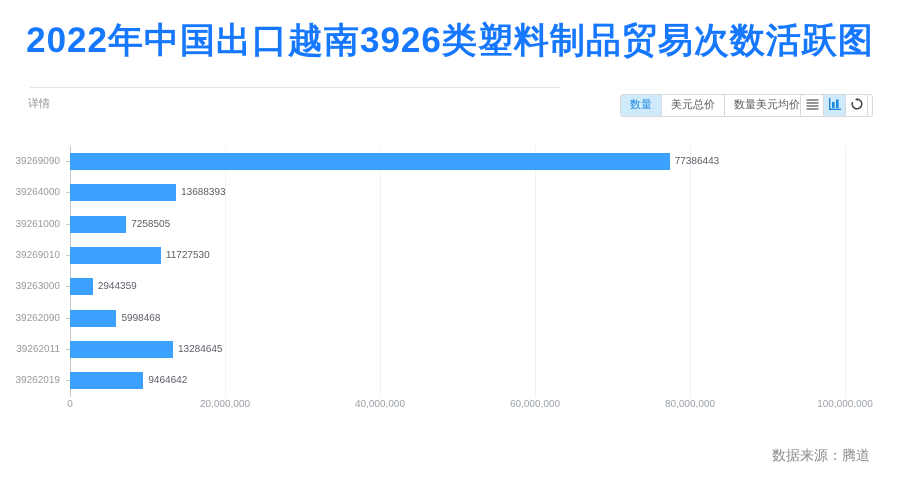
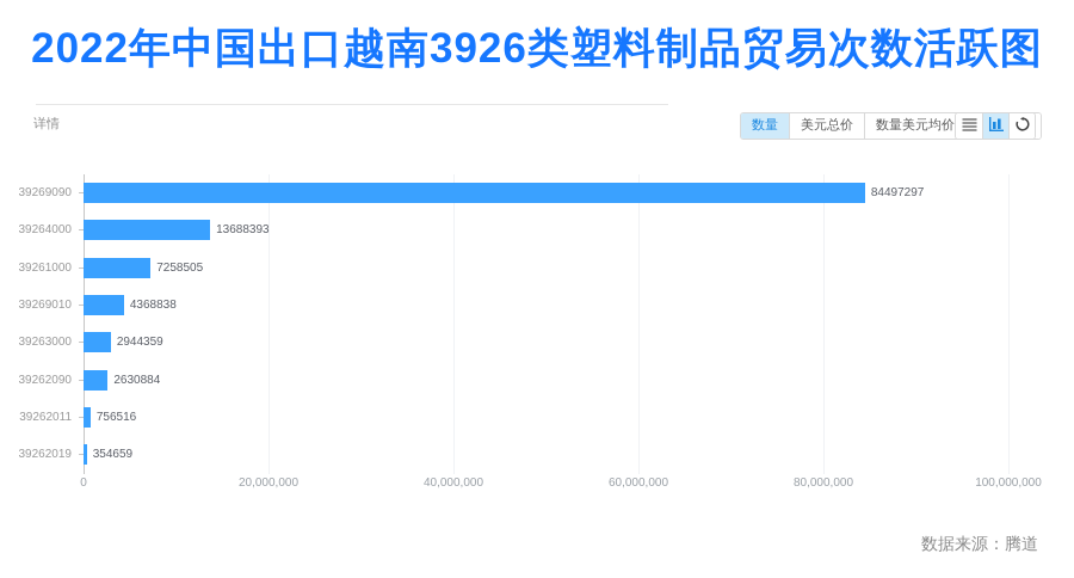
39269090: 77386443 -> 84497297
39269010: 11727530 -> 4368838
39262090: 5998468 -> 2630884
39262011: 13284645 -> 756516
39262019: 9464642 -> 354659
